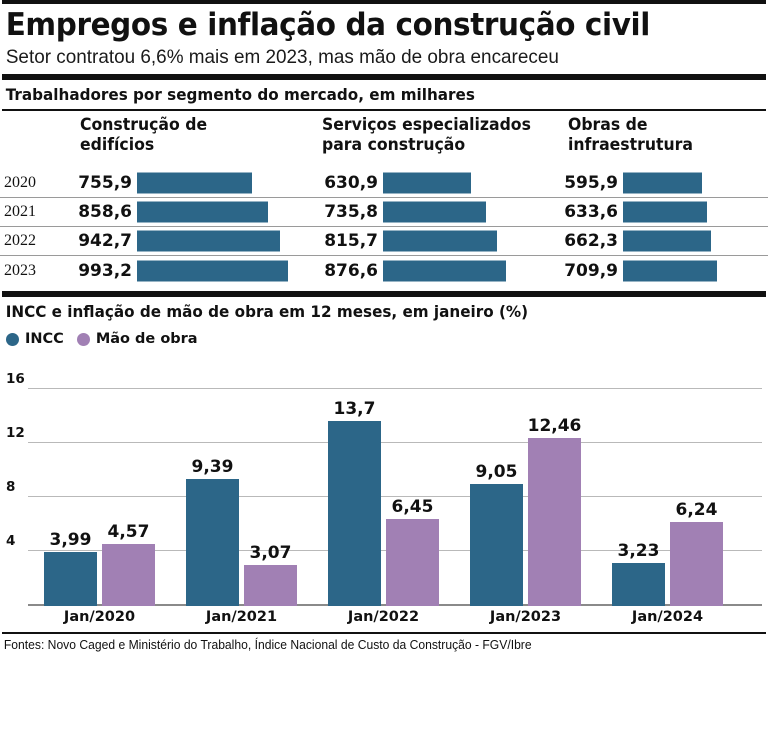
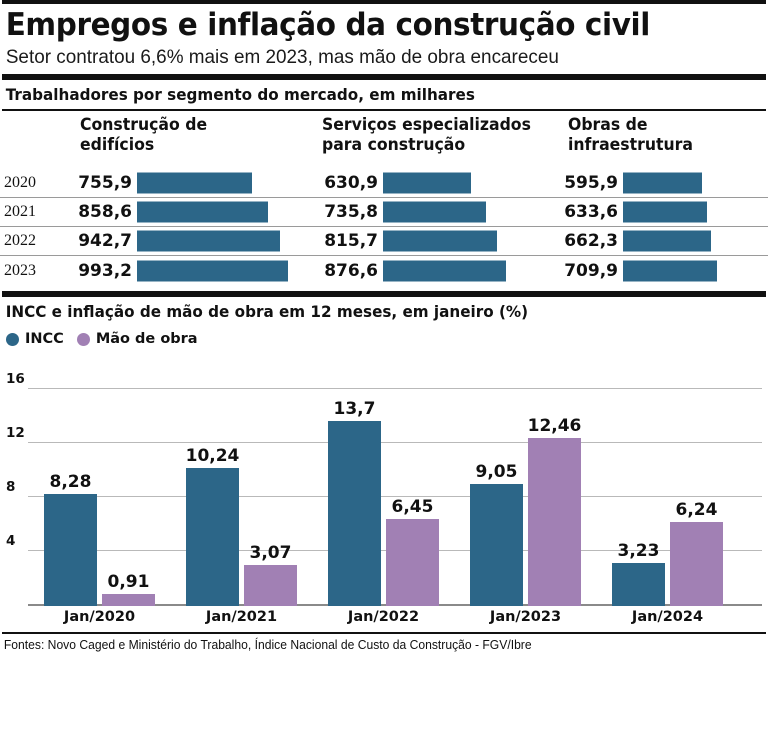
INCC e inflação de mão de obra em 12 meses, em janeiro (%)/INCC/Jan/2020: 3,99 -> 8,28
INCC e inflação de mão de obra em 12 meses, em janeiro (%)/Mão de obra/Jan/2020: 4,57 -> 0,91
INCC e inflação de mão de obra em 12 meses, em janeiro (%)/INCC/Jan/2021: 9,39 -> 10,24
